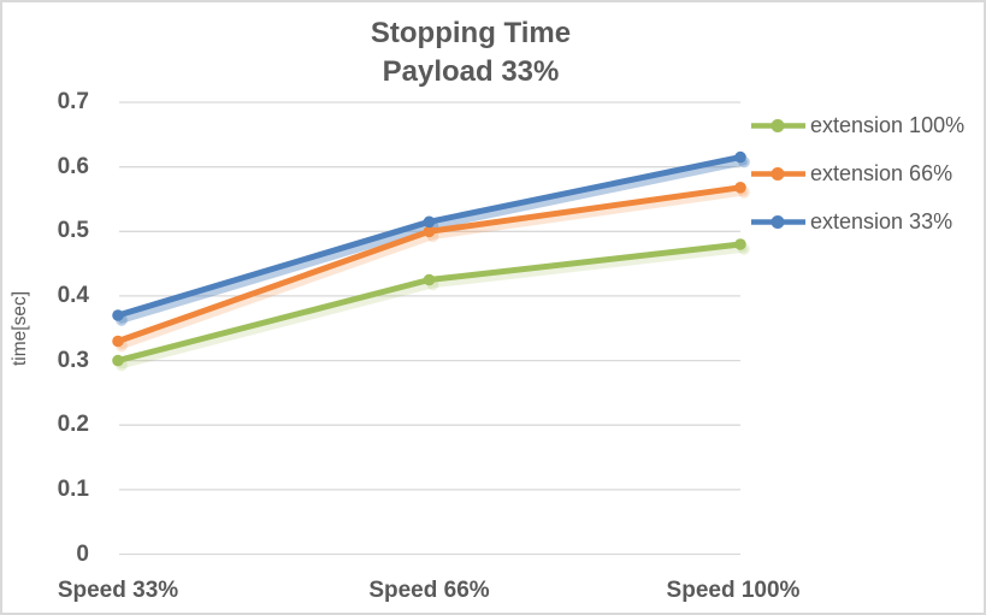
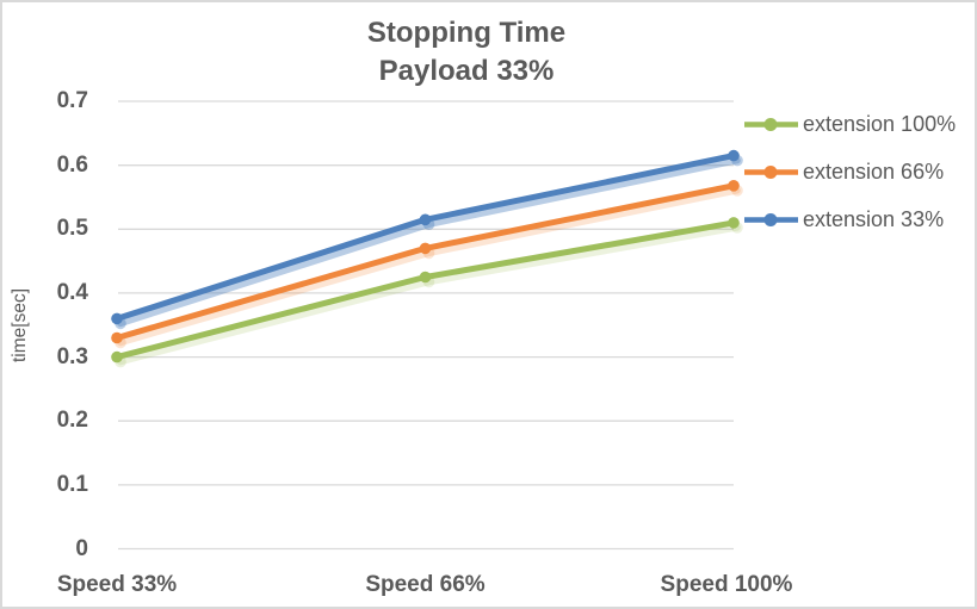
extension 33%/Speed 33%: 0.37 -> 0.36
extension 66%/Speed 66%: 0.50 -> 0.47
extension 100%/Speed 100%: 0.48 -> 0.51
